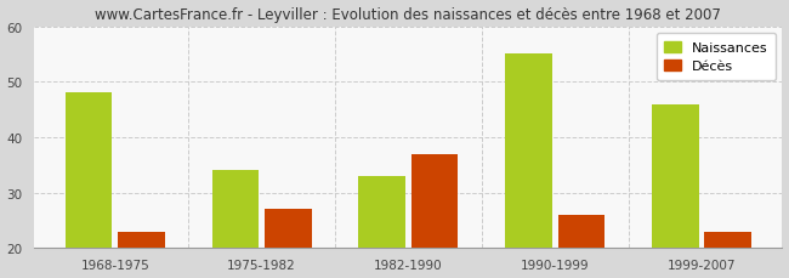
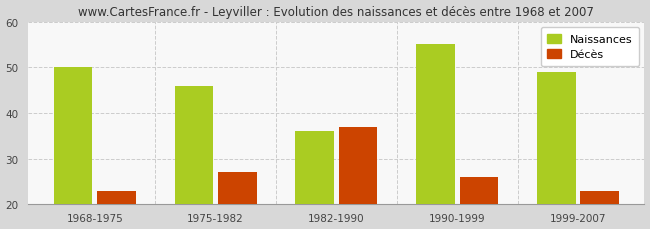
Naissances/1968-1975: 48 -> 50
Naissances/1975-1982: 34 -> 46
Naissances/1982-1990: 33 -> 36
Naissances/1999-2007: 46 -> 49
